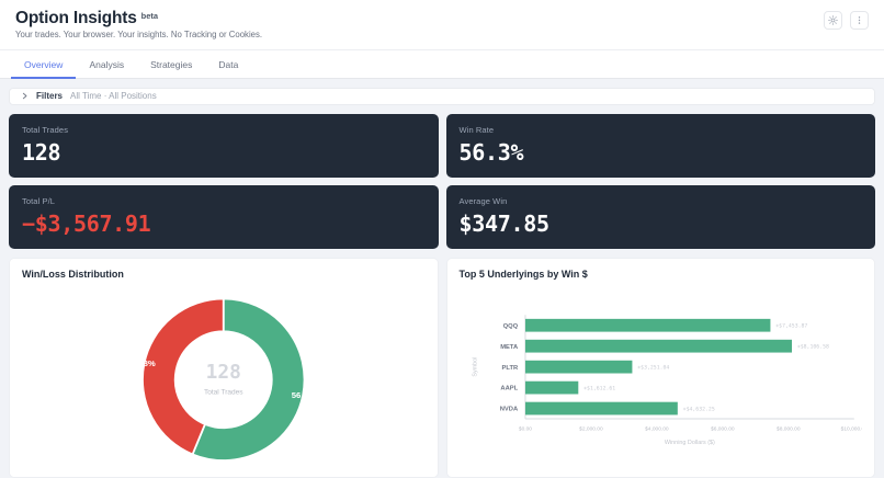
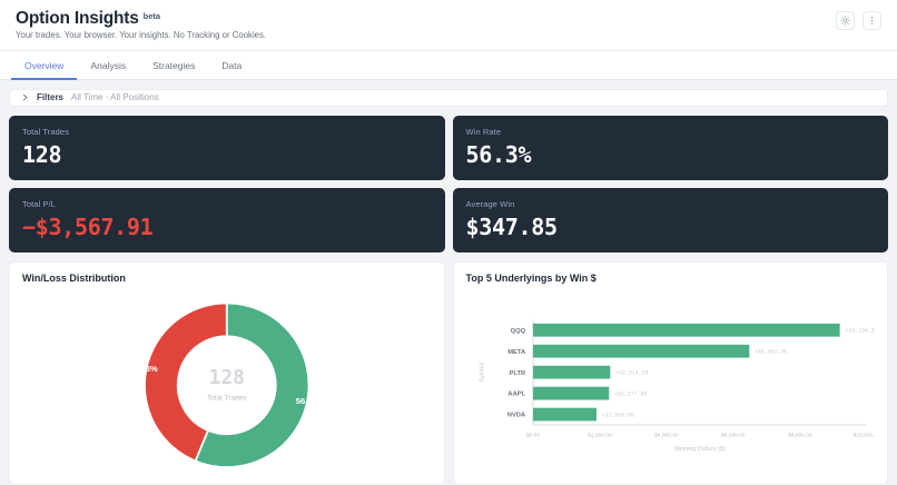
Top 5 Underlyings by Win $/QQQ: +$7,453.87 -> +$9,194.39
Top 5 Underlyings by Win $/META: +$8,106.58 -> +$6,481.35
Top 5 Underlyings by Win $/PLTR: +$3,251.04 -> +$2,314.18
Top 5 Underlyings by Win $/AAPL: +$1,612.61 -> +$2,277.98
Top 5 Underlyings by Win $/NVDA: +$4,632.25 -> +$1,900.00
